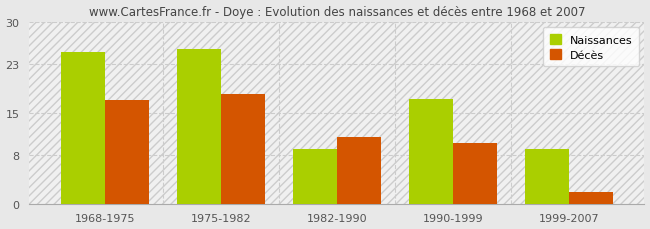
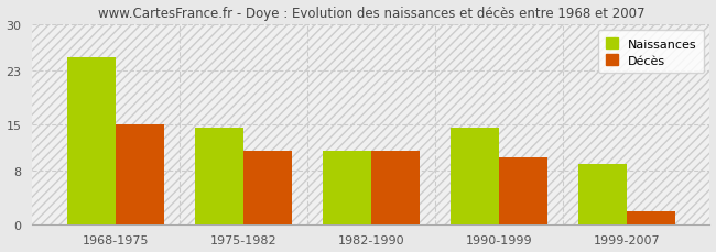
Décès/1968-1975: 17 -> 15
Naissances/1975-1982: 25.4 -> 14.5
Décès/1975-1982: 18 -> 11
Naissances/1982-1990: 9.0 -> 11.0
Naissances/1990-1999: 17.2 -> 14.5
